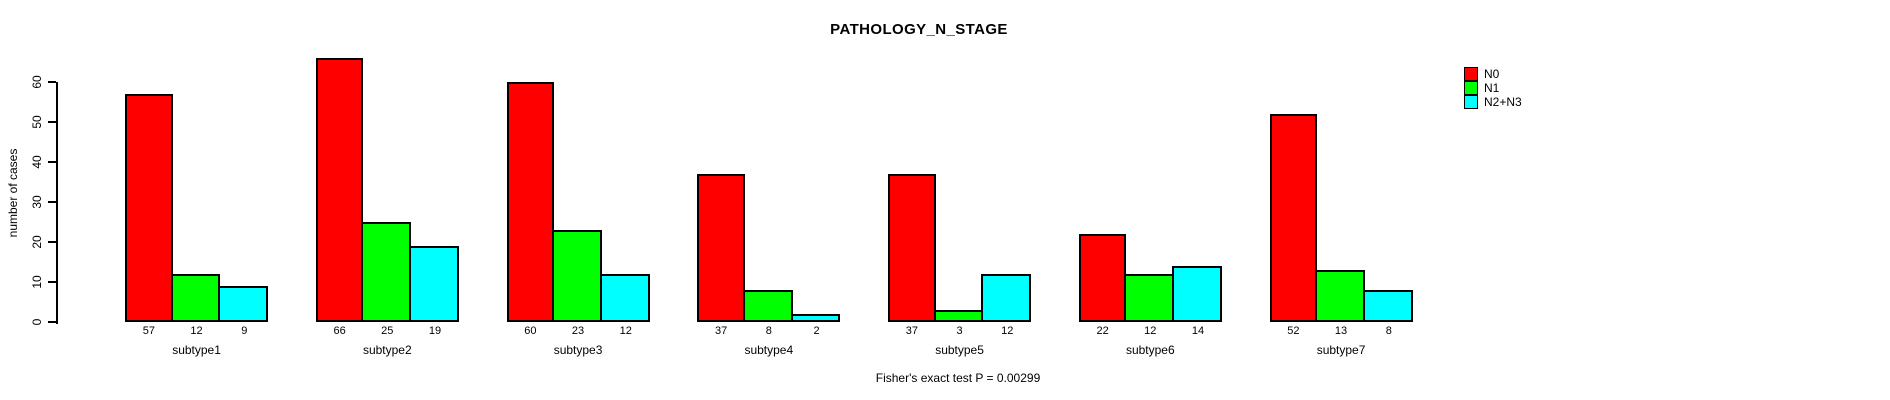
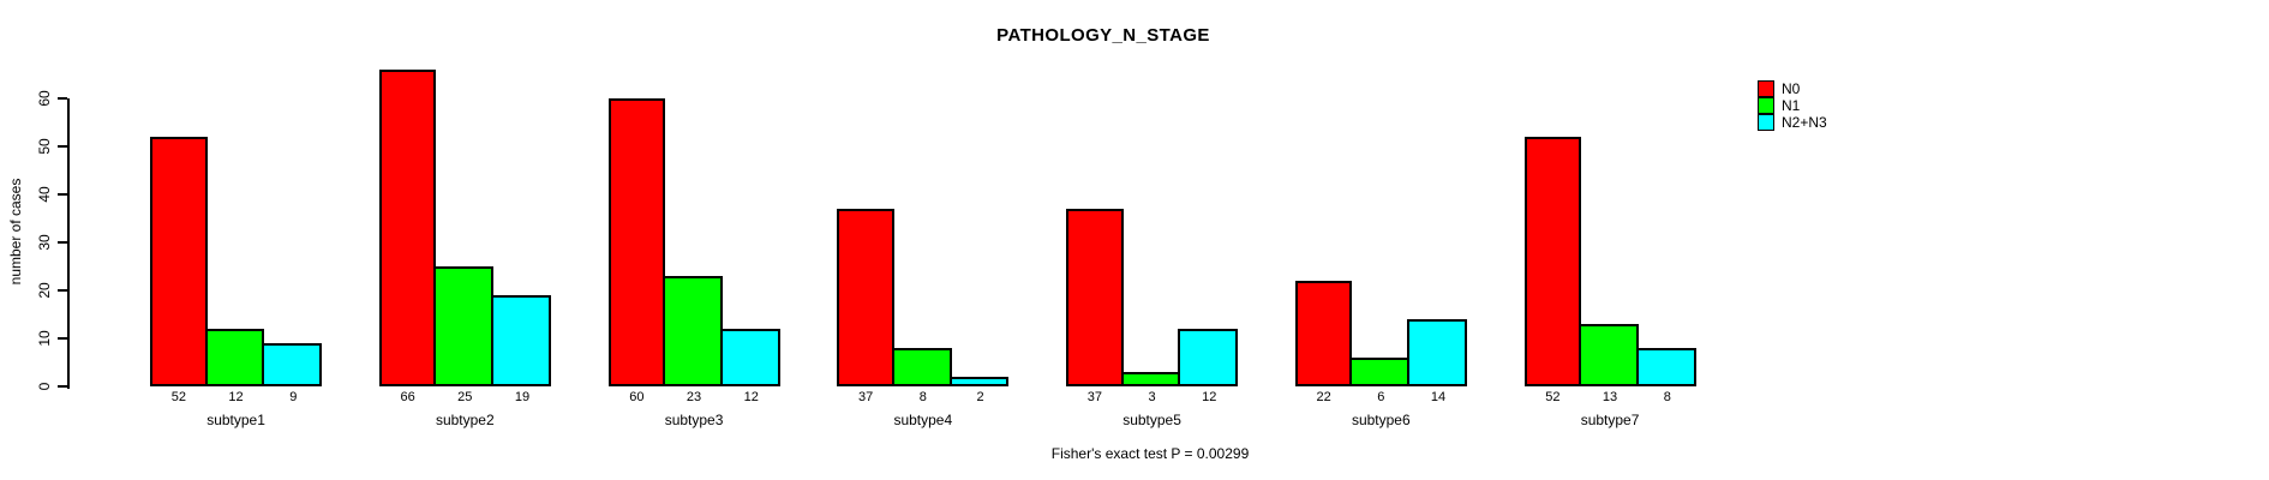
N0/subtype1: 57 -> 52
N1/subtype6: 12 -> 6
